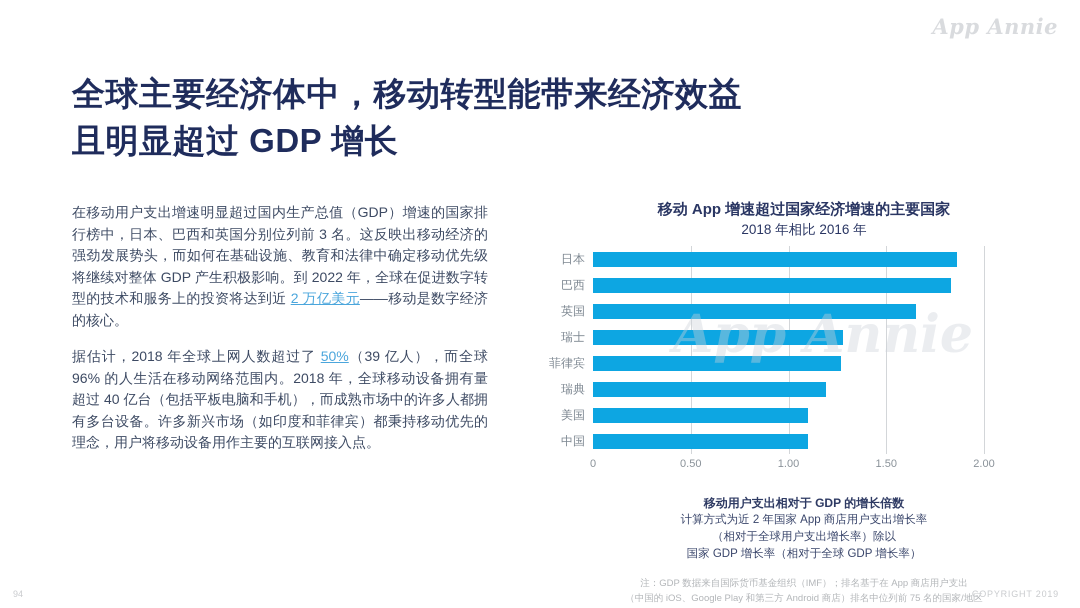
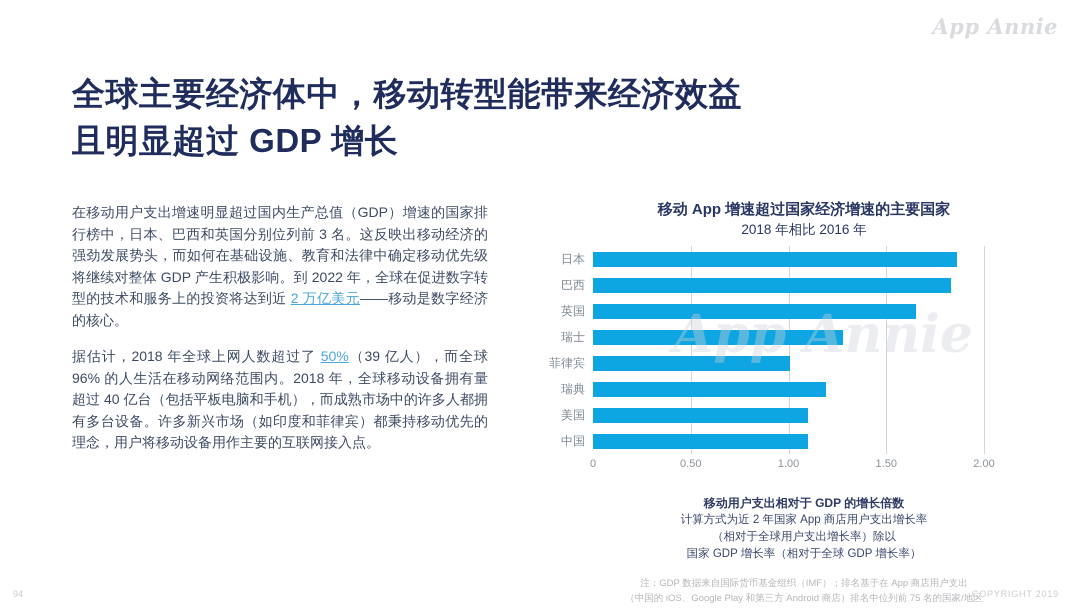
菲律宾: 1.27 -> 1.01
